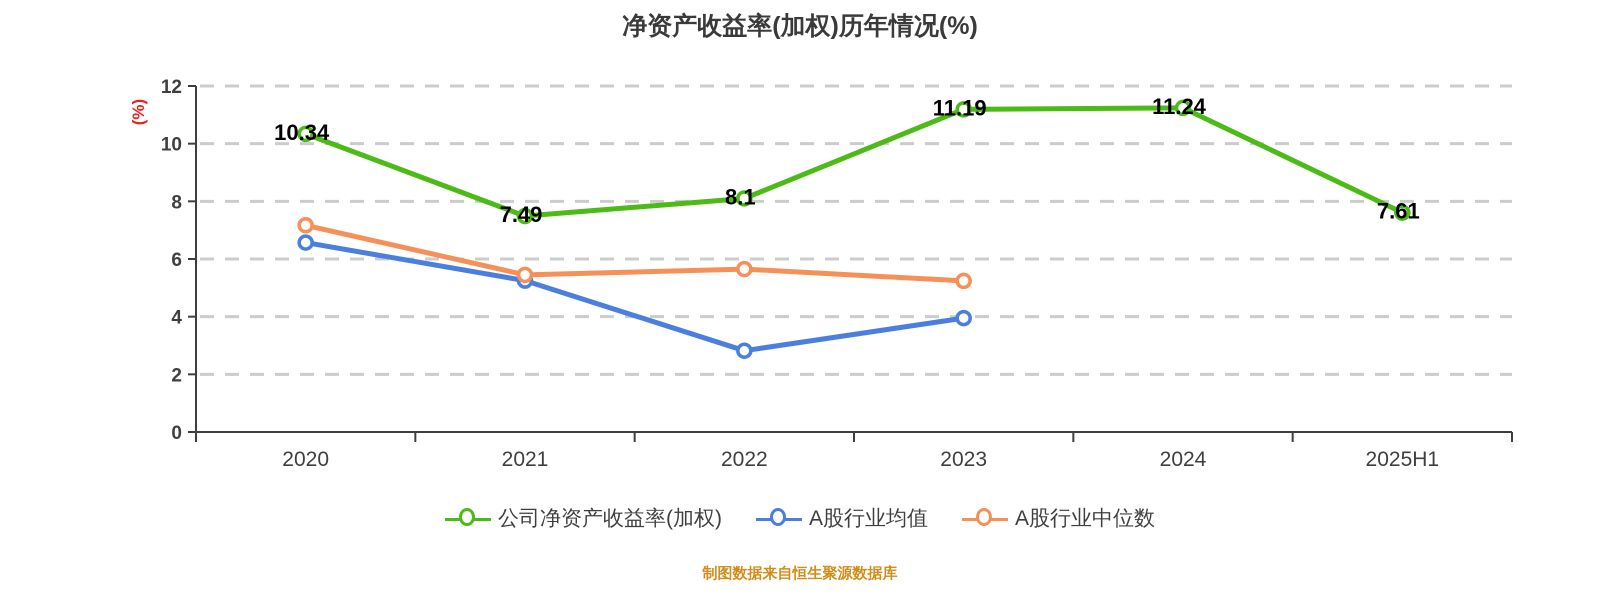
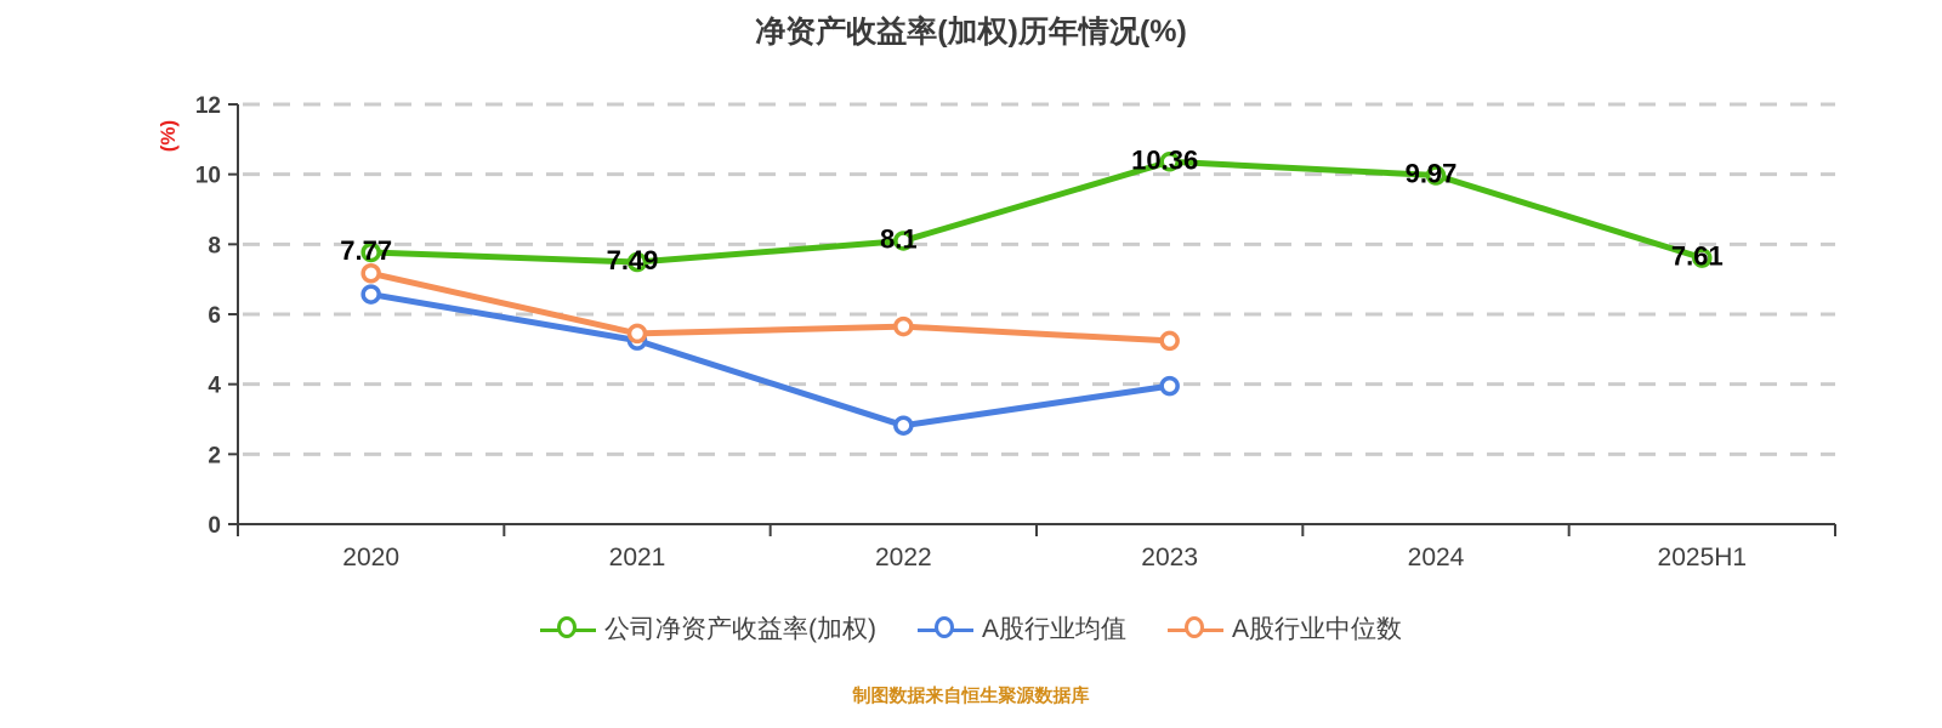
公司净资产收益率(加权)/2020: 10.34 -> 7.77
公司净资产收益率(加权)/2023: 11.19 -> 10.36
公司净资产收益率(加权)/2024: 11.24 -> 9.97
